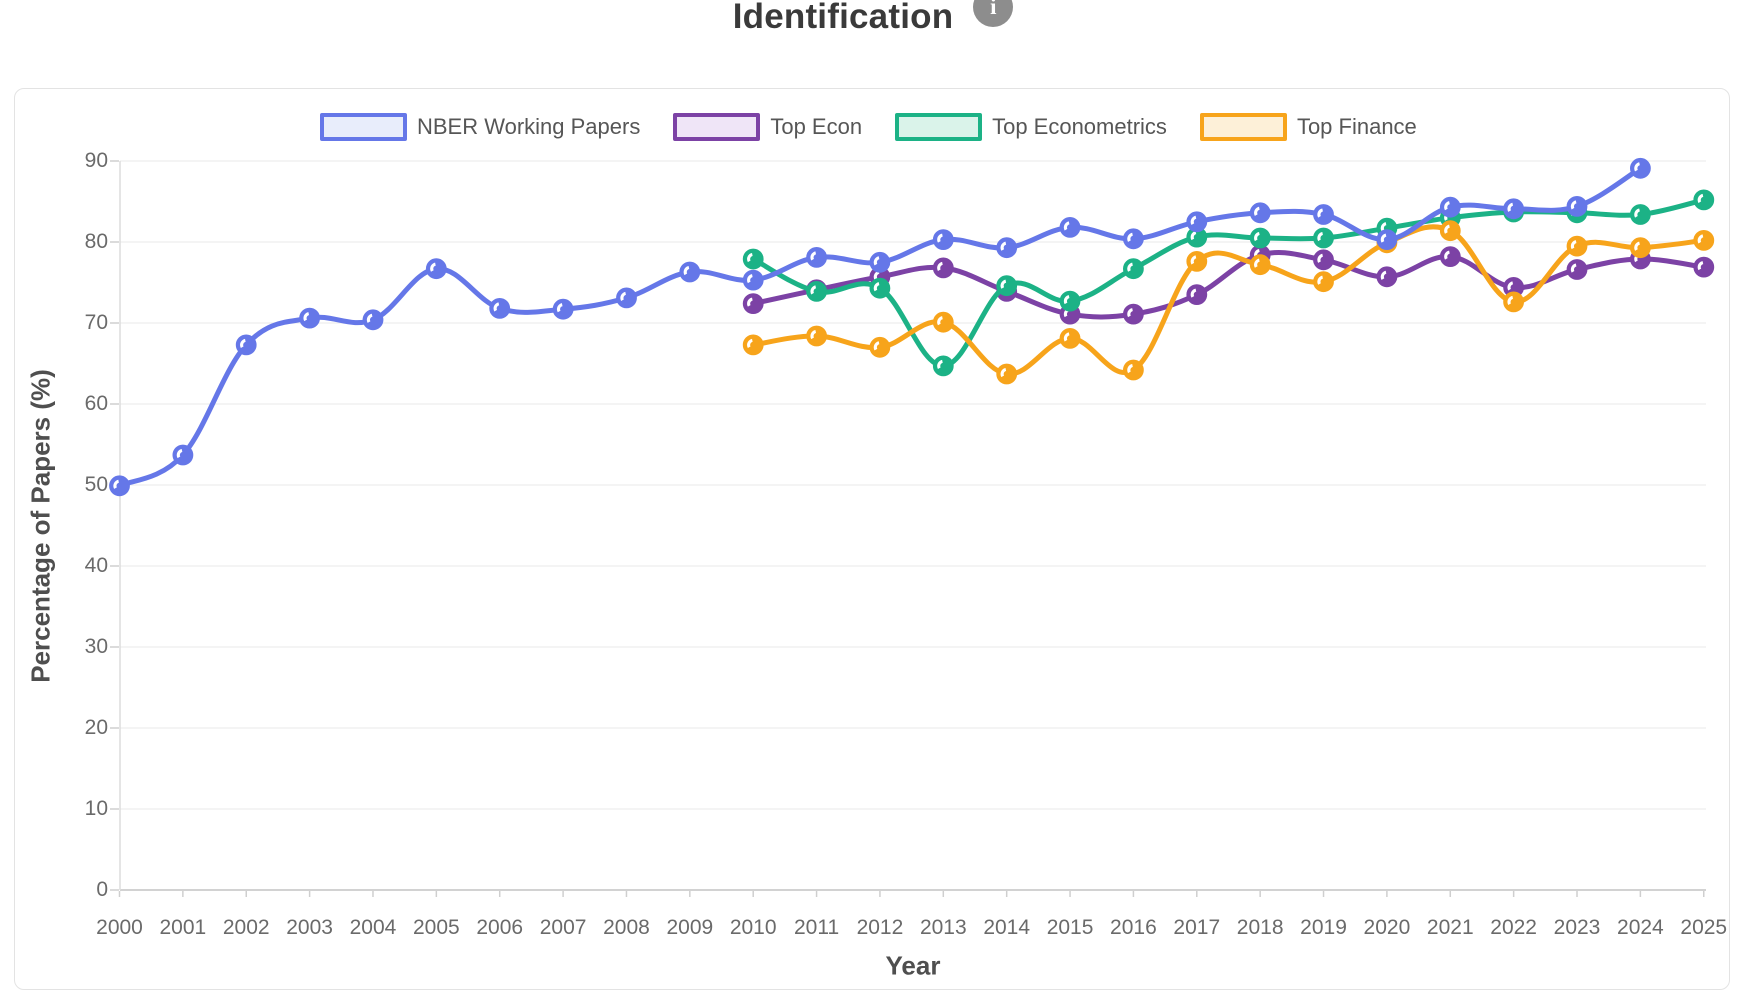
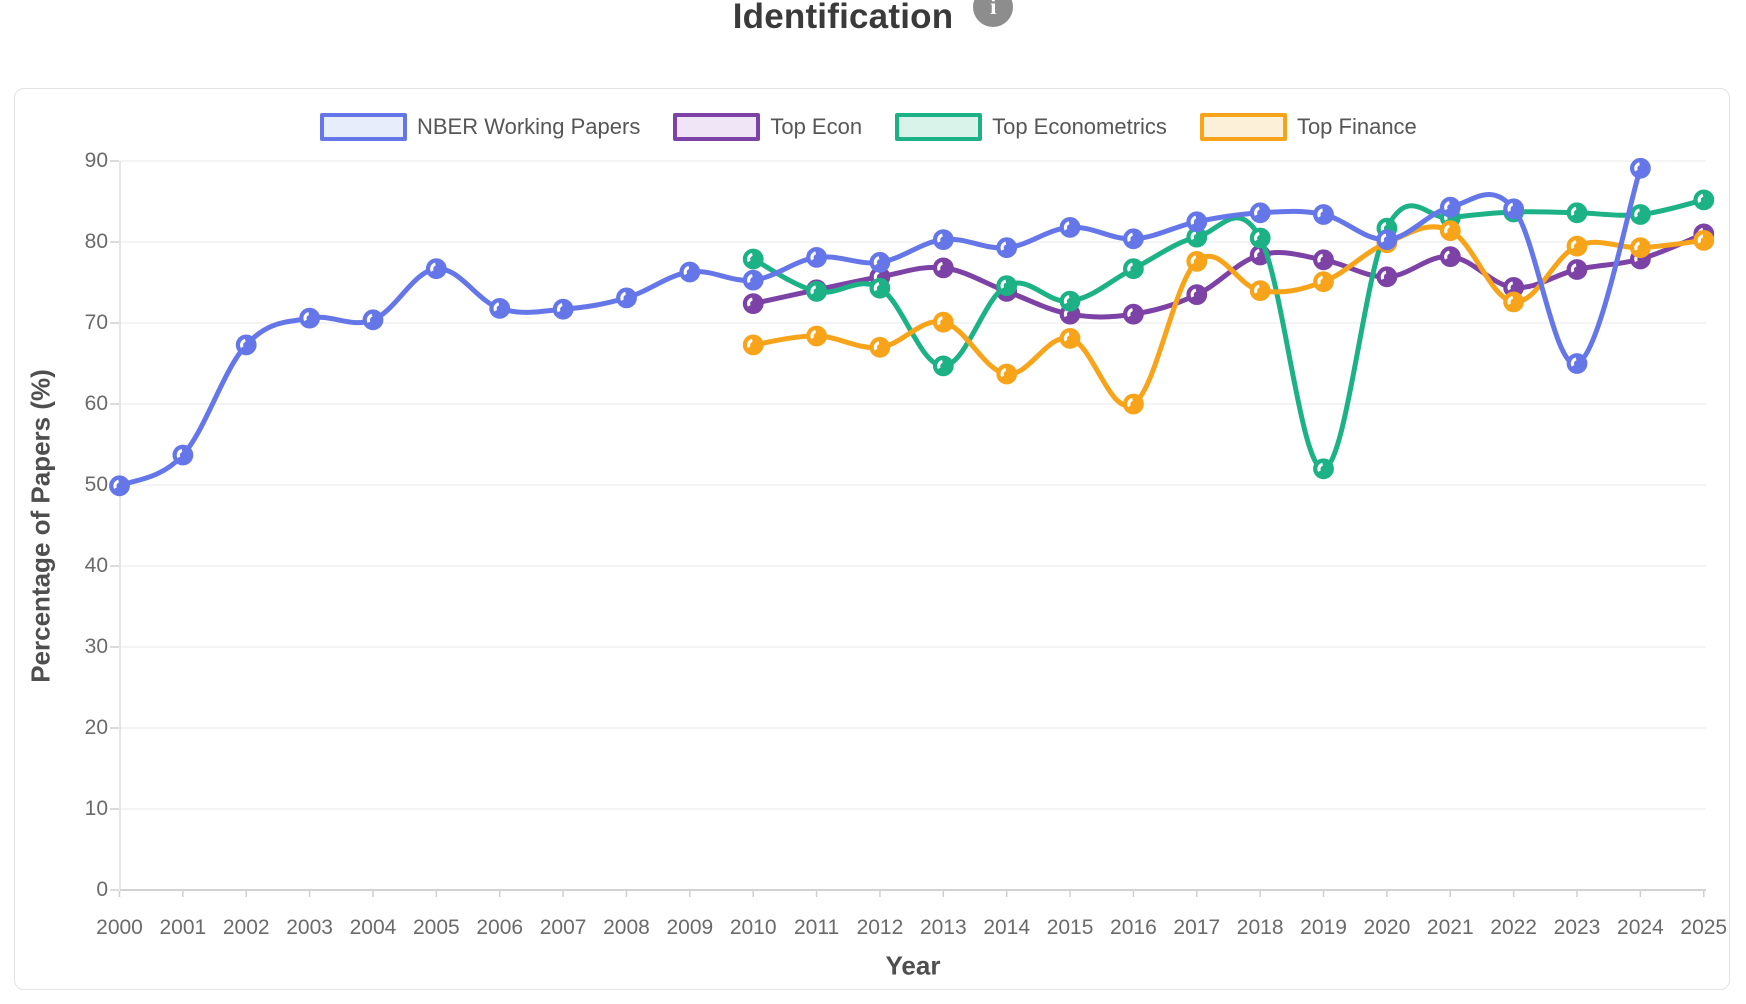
Top Finance/2016: 64 -> 60
Top Finance/2018: 77 -> 74
Top Econometrics/2019: 80 -> 52
NBER Working Papers/2023: 84 -> 65
Top Econ/2025: 77 -> 81
